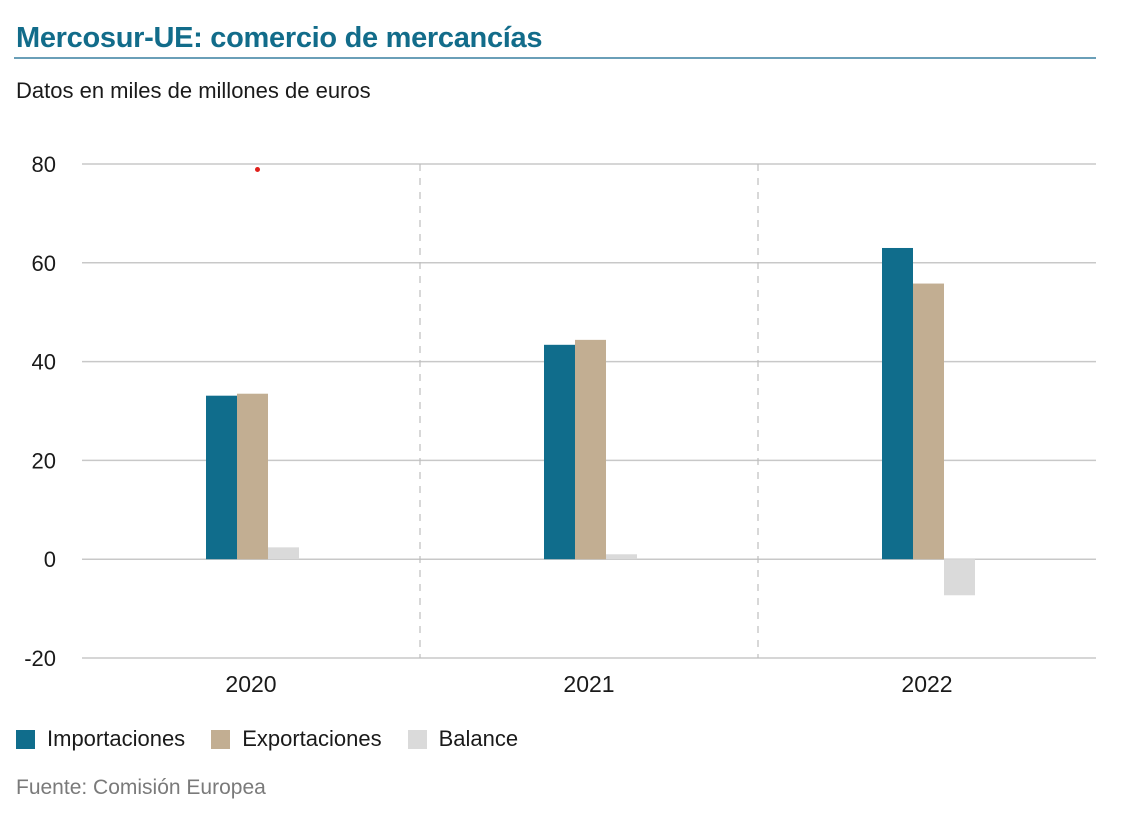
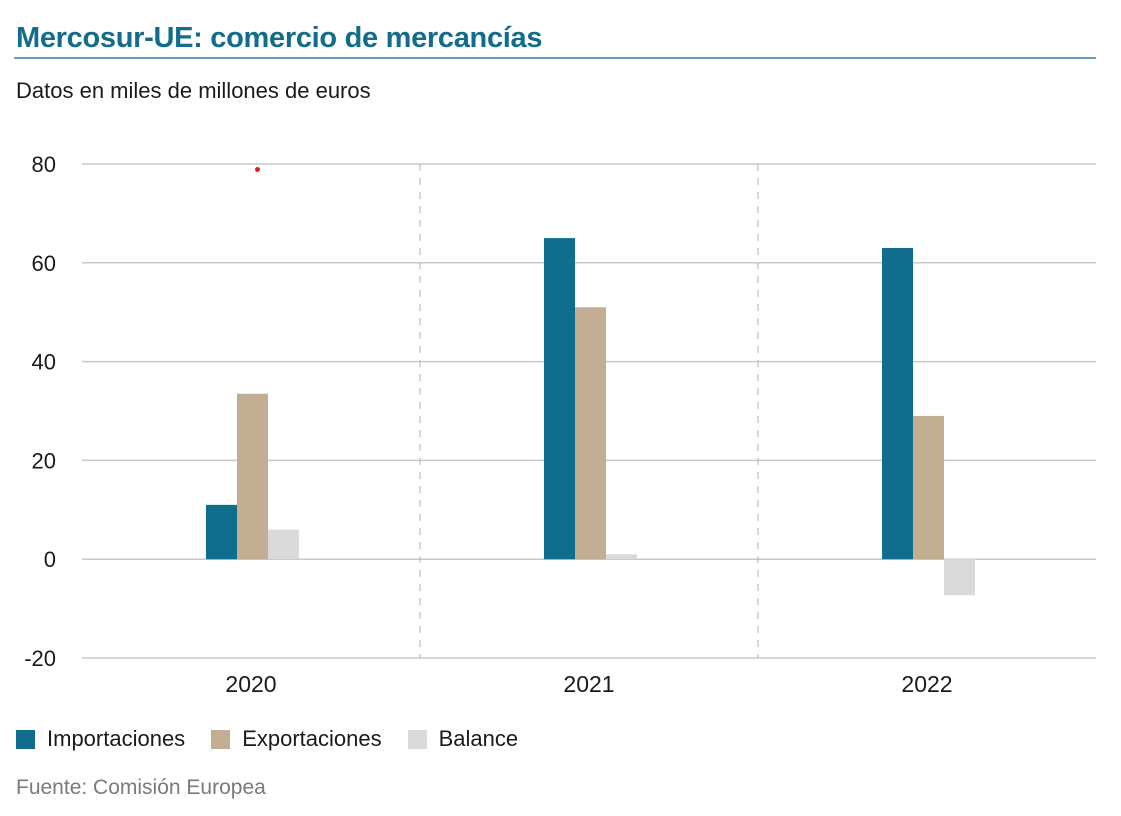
Importaciones/2020: 33 -> 11
Balance/2020: 2 -> 6
Importaciones/2021: 43 -> 65
Exportaciones/2021: 44 -> 51
Exportaciones/2022: 56 -> 29
